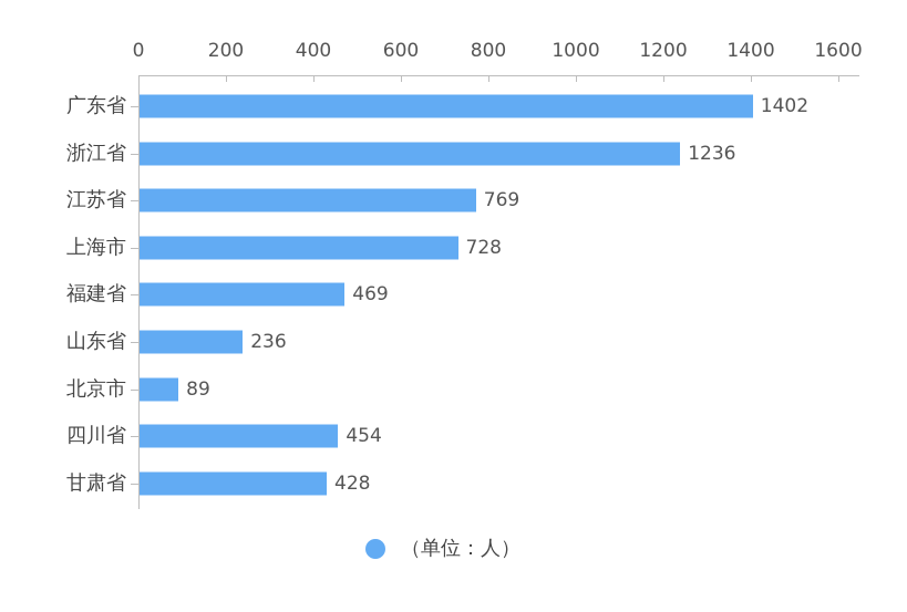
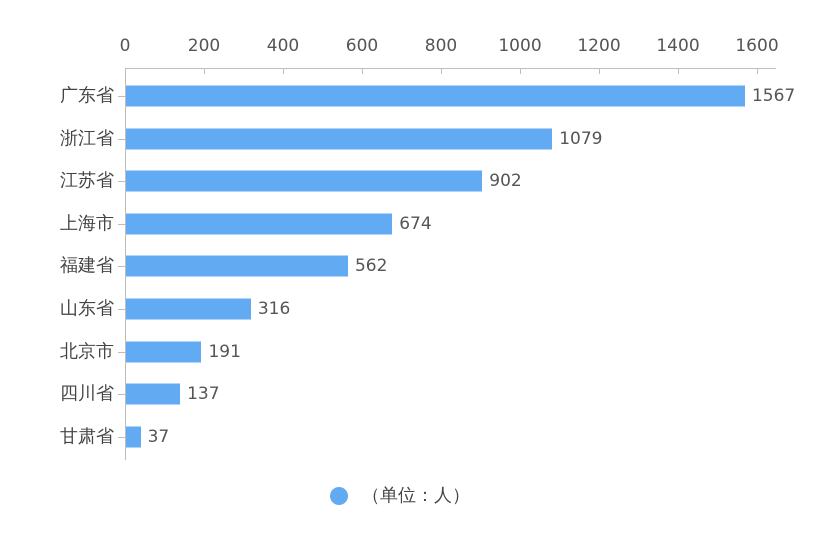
广东省: 1402 -> 1567
浙江省: 1236 -> 1079
江苏省: 769 -> 902
上海市: 728 -> 674
福建省: 469 -> 562
山东省: 236 -> 316
北京市: 89 -> 191
四川省: 454 -> 137
甘肃省: 428 -> 37
